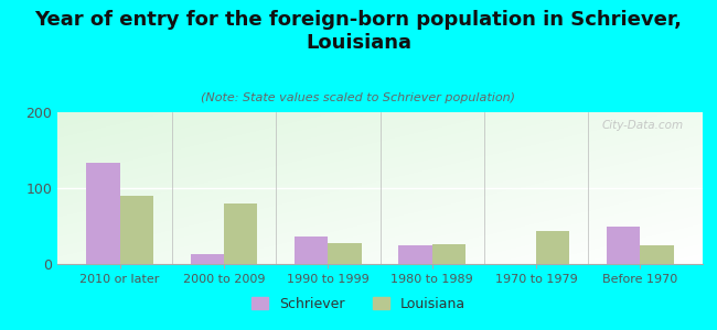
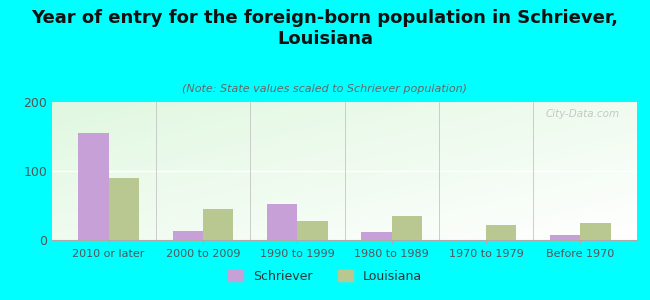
Schriever/2010 or later: 134 -> 155
Louisiana/2000 to 2009: 80 -> 45
Schriever/1990 to 1999: 36 -> 52
Schriever/1980 to 1989: 24 -> 11
Louisiana/1980 to 1989: 26 -> 35
Louisiana/1970 to 1979: 44 -> 22
Schriever/Before 1970: 50 -> 7
